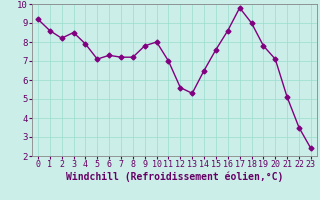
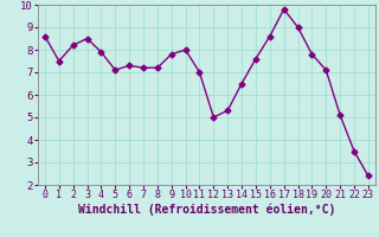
0: 9.2 -> 8.6
1: 8.6 -> 7.5
12: 5.6 -> 5.0
